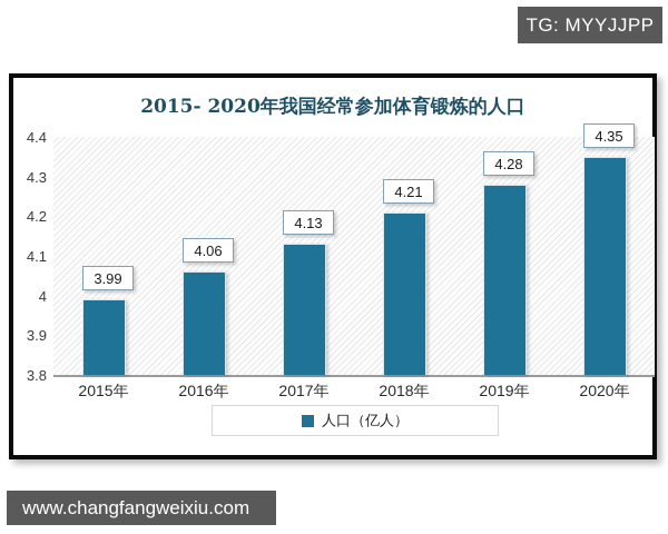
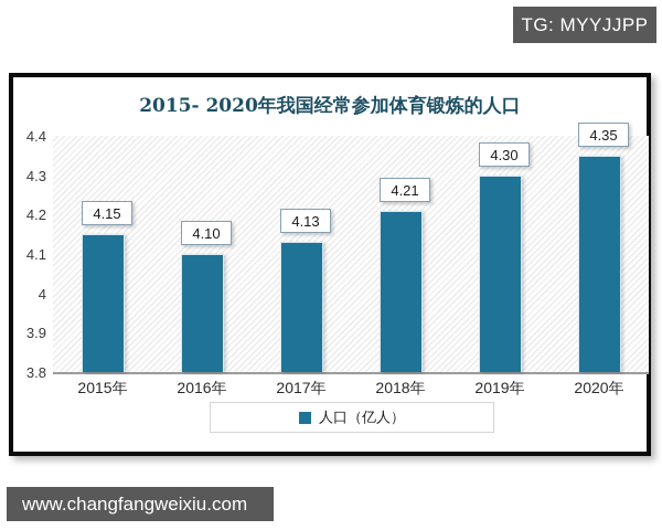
2015年: 3.99 -> 4.15
2016年: 4.06 -> 4.10
2019年: 4.28 -> 4.30
